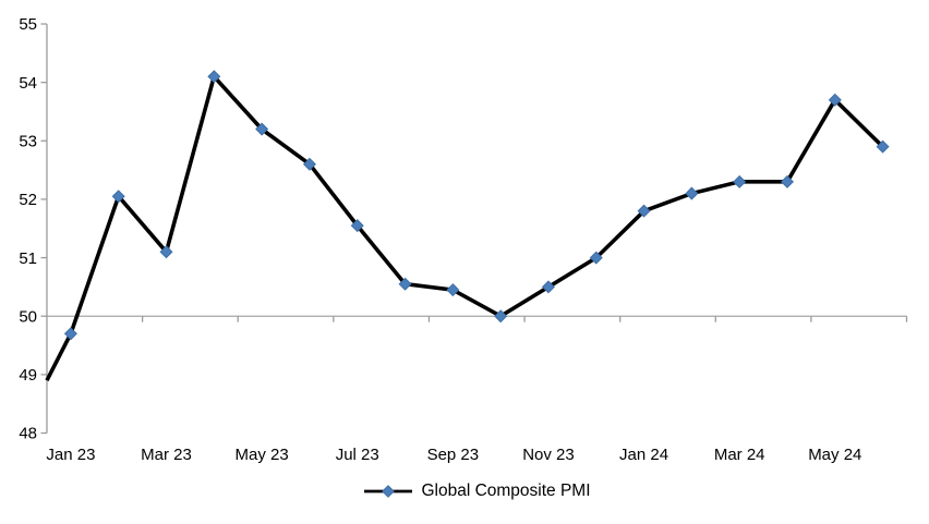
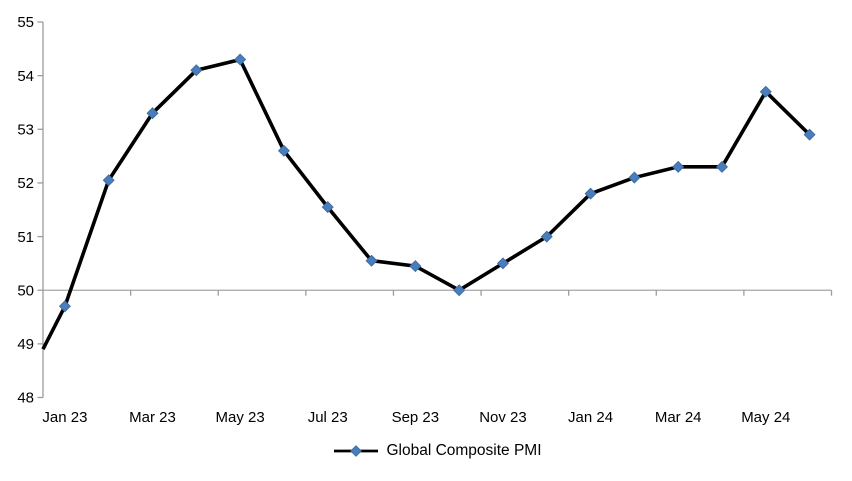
Mar 23: 51.1 -> 53.3
May 23: 53.2 -> 54.3
